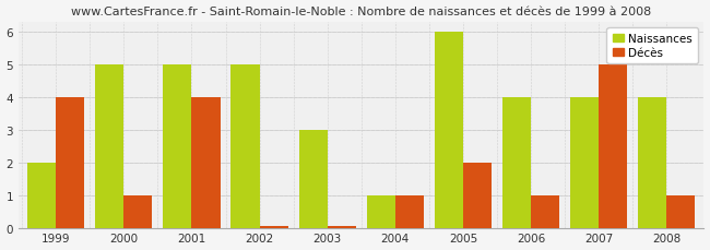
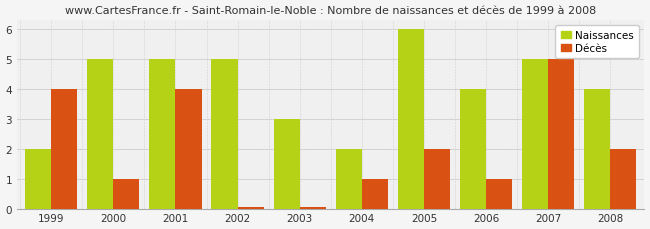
Naissances/2004: 1 -> 2
Naissances/2007: 4 -> 5
Décès/2008: 1.00 -> 2.00
